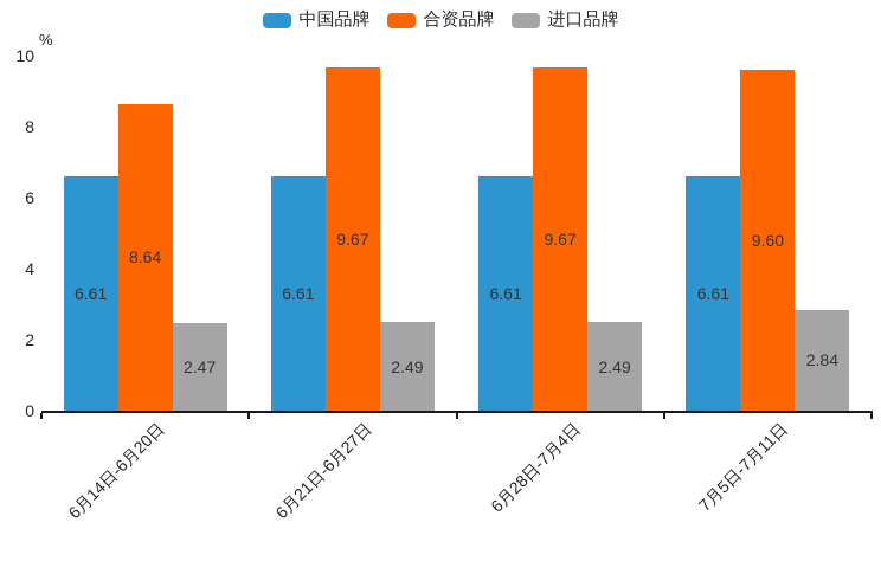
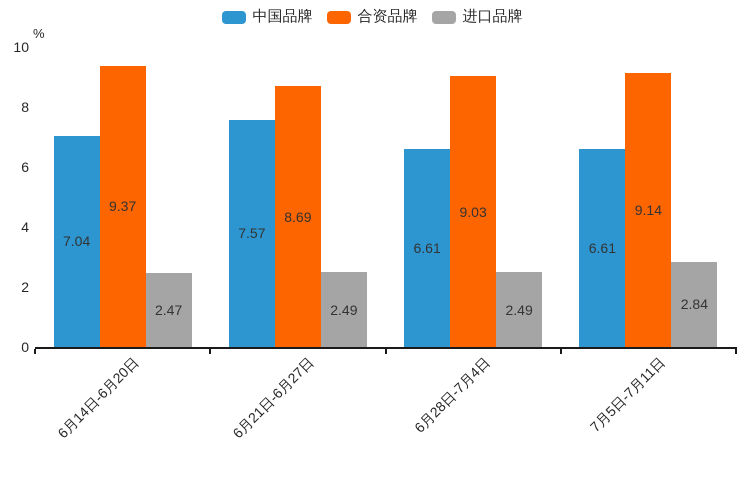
中国品牌/6月14日-6月20日: 6.61 -> 7.04
合资品牌/6月14日-6月20日: 8.64 -> 9.37
中国品牌/6月21日-6月27日: 6.61 -> 7.57
合资品牌/6月21日-6月27日: 9.67 -> 8.69
合资品牌/6月28日-7月4日: 9.67 -> 9.03
合资品牌/7月5日-7月11日: 9.60 -> 9.14
